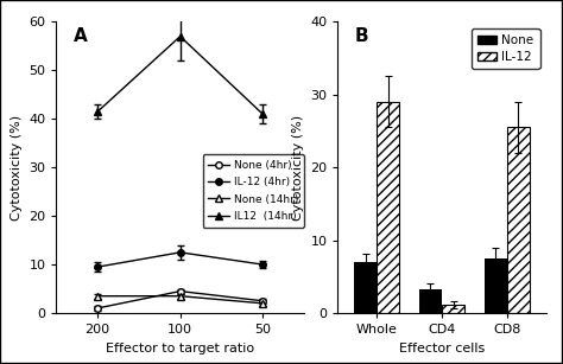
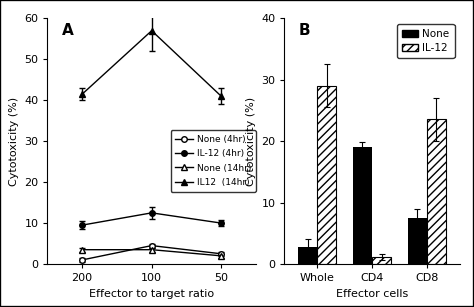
None/Whole: 7.0 -> 2.8
None/CD4: 3.2 -> 19.0
IL-12/CD8: 25.5 -> 23.6
